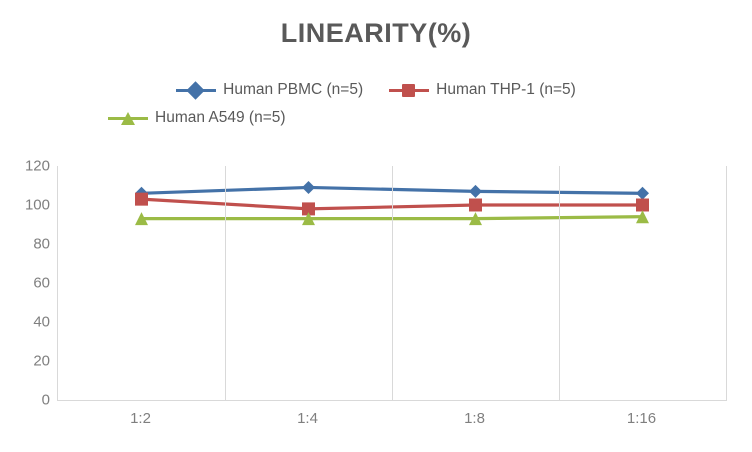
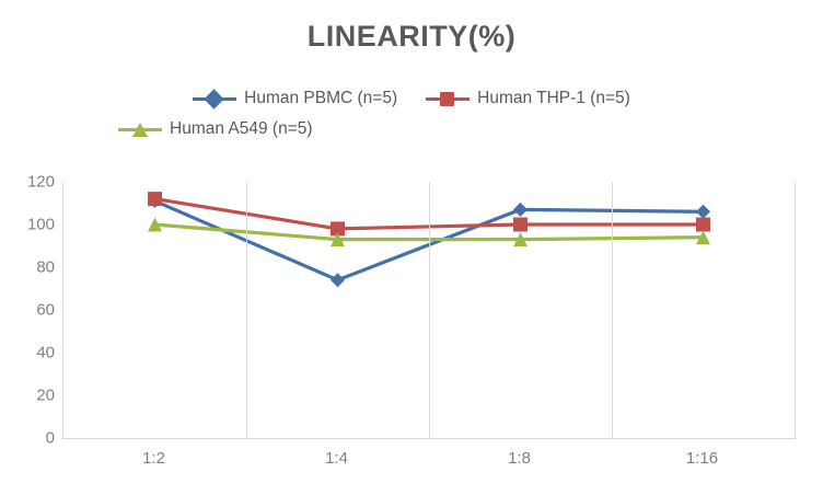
Human PBMC (n=5)/1:2: 106 -> 111
Human THP-1 (n=5)/1:2: 103 -> 112
Human A549 (n=5)/1:2: 93 -> 100
Human PBMC (n=5)/1:4: 109 -> 74
